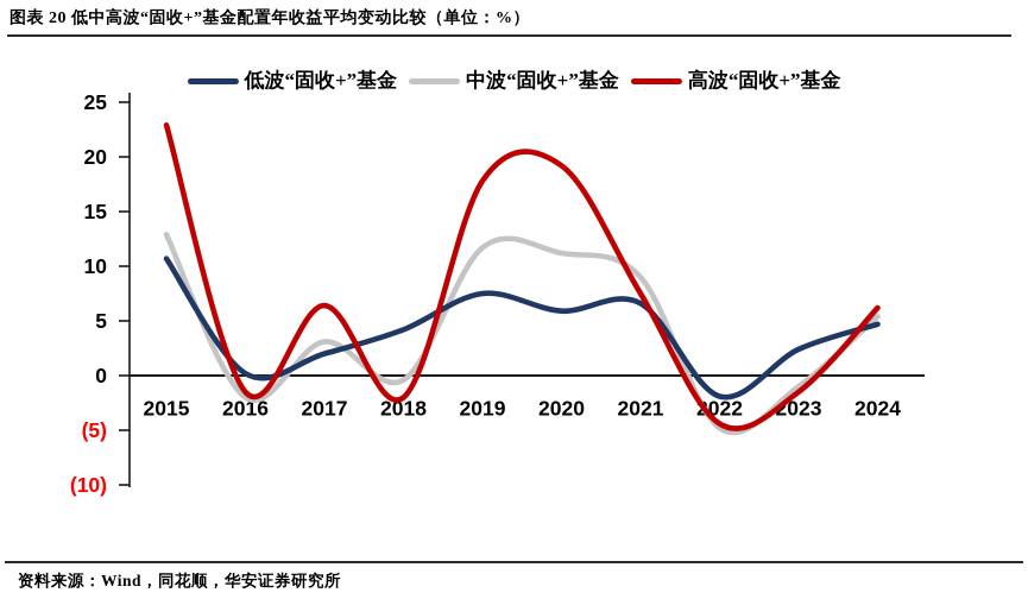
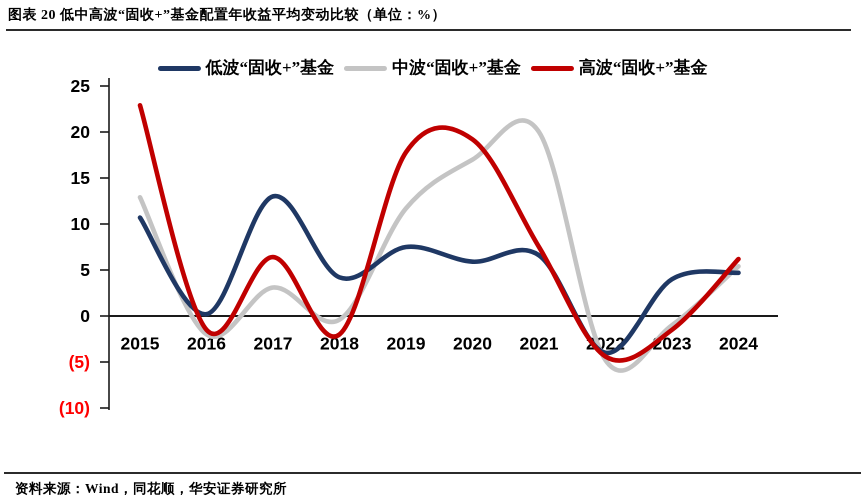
低波“固收+”基金/2017: 2 -> 13
中波“固收+”基金/2020: 11 -> 17
中波“固收+”基金/2021: 9 -> 20
低波“固收+”基金/2022: -2 -> -4
低波“固收+”基金/2023: 2 -> 4
